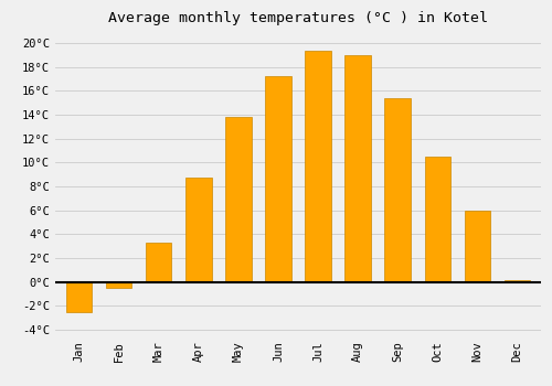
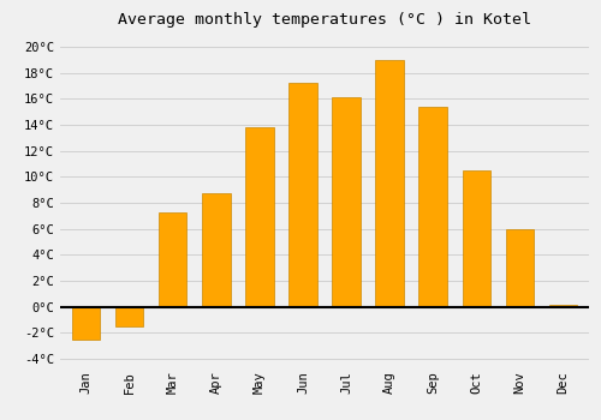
Feb: -0.5°C -> -1.5°C
Mar: 3.3°C -> 7.3°C
Jul: 19.3°C -> 16.1°C
